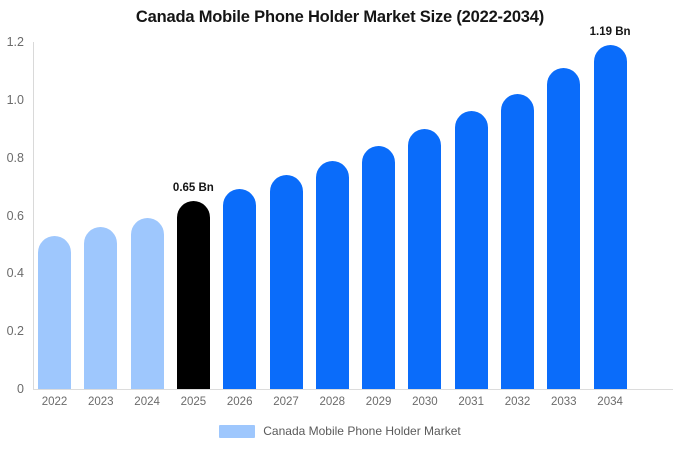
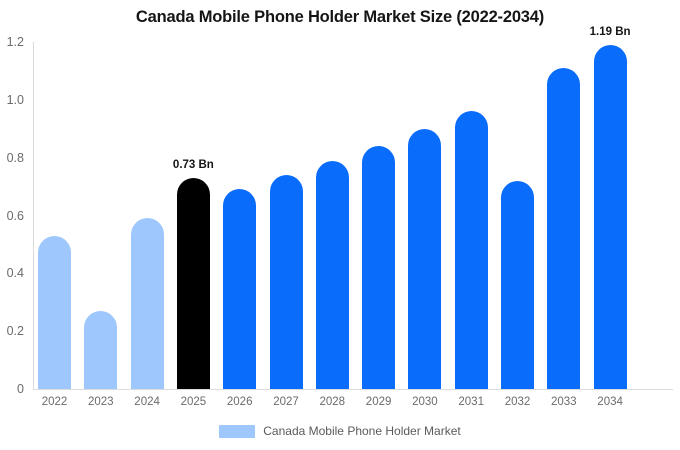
2023: 0.56 -> 0.27
2025: 0.65 -> 0.73
2032: 1.02 -> 0.72
